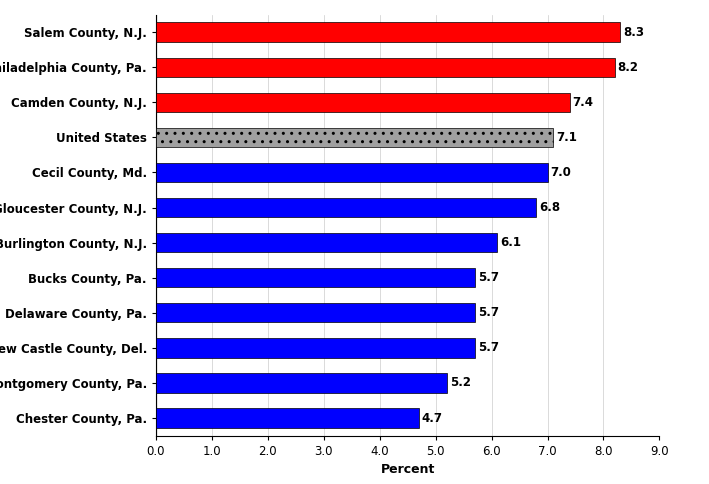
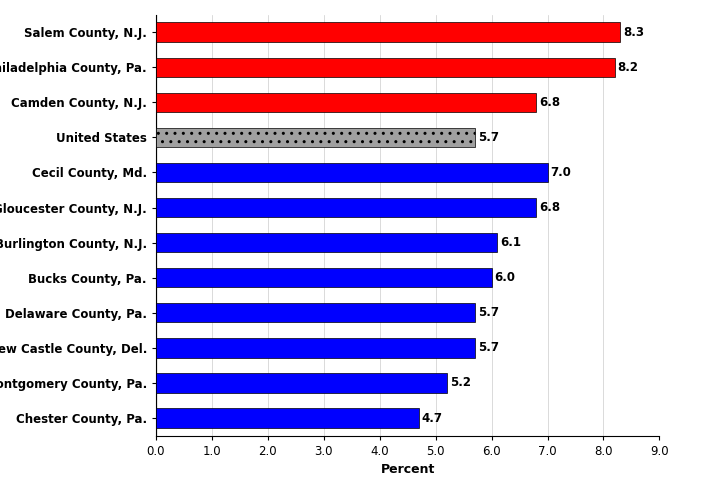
Camden County, N.J.: 7.4 -> 6.8
United States: 7.1 -> 5.7
Bucks County, Pa.: 5.7 -> 6.0
